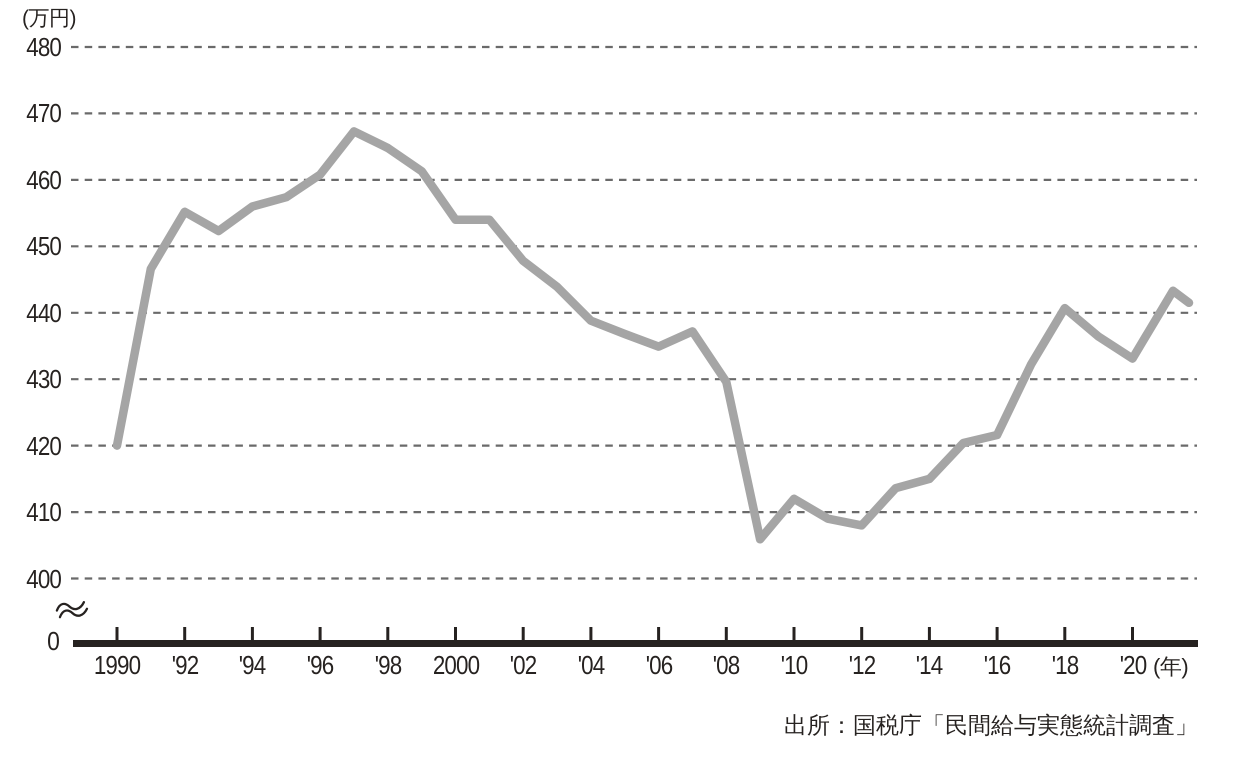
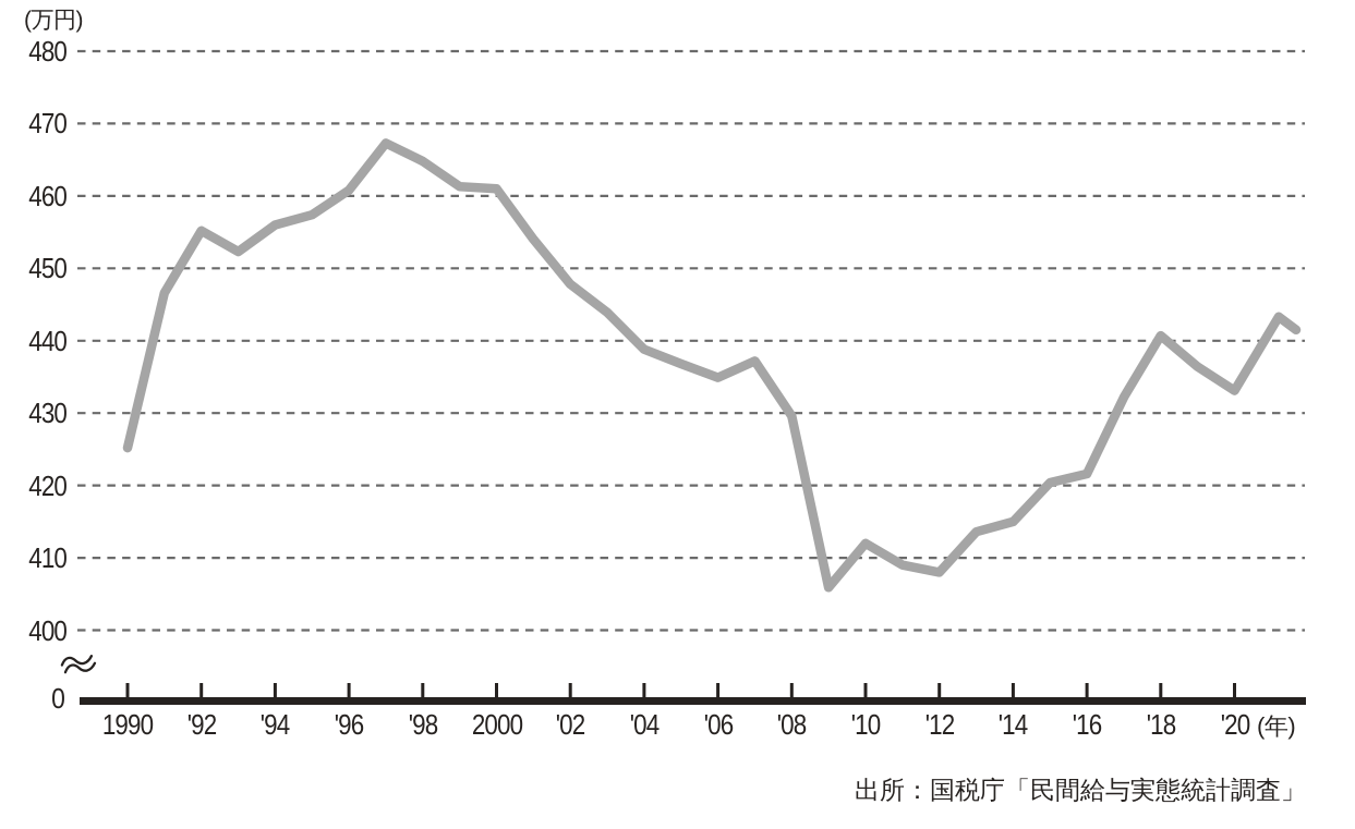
1990: 420 -> 425
2000: 454 -> 461
